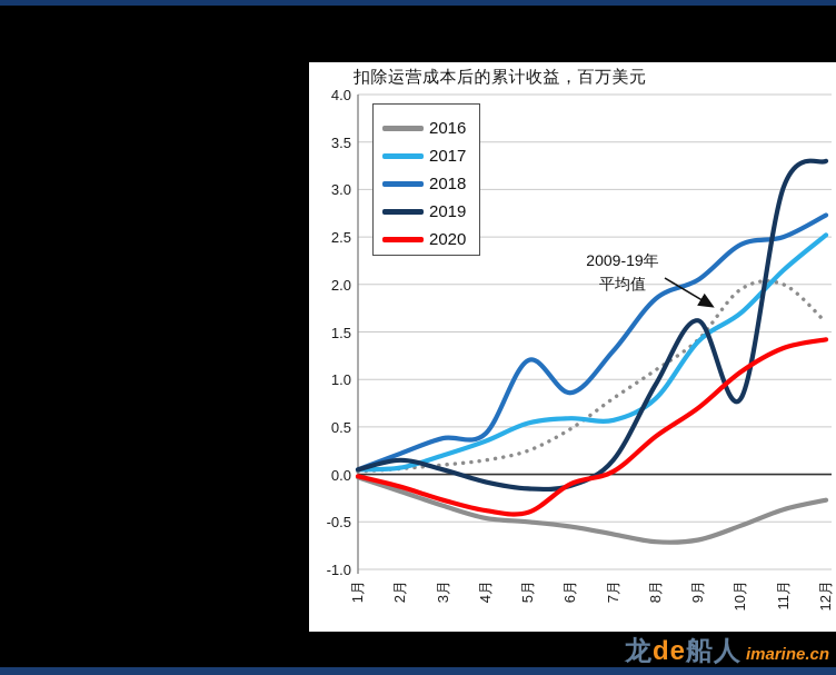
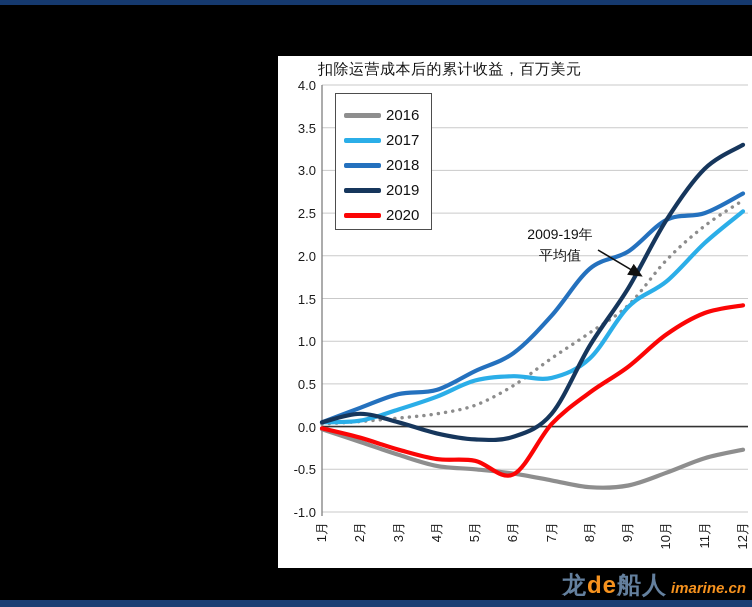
2018/5月: 1.2 -> 0.7
2020/6月: -0.1 -> -0.6
2019/10月: 0.8 -> 2.4
2009-19年平均值/11月: 2.0 -> 2.4
2009-19年平均值/12月: 1.6 -> 2.6
